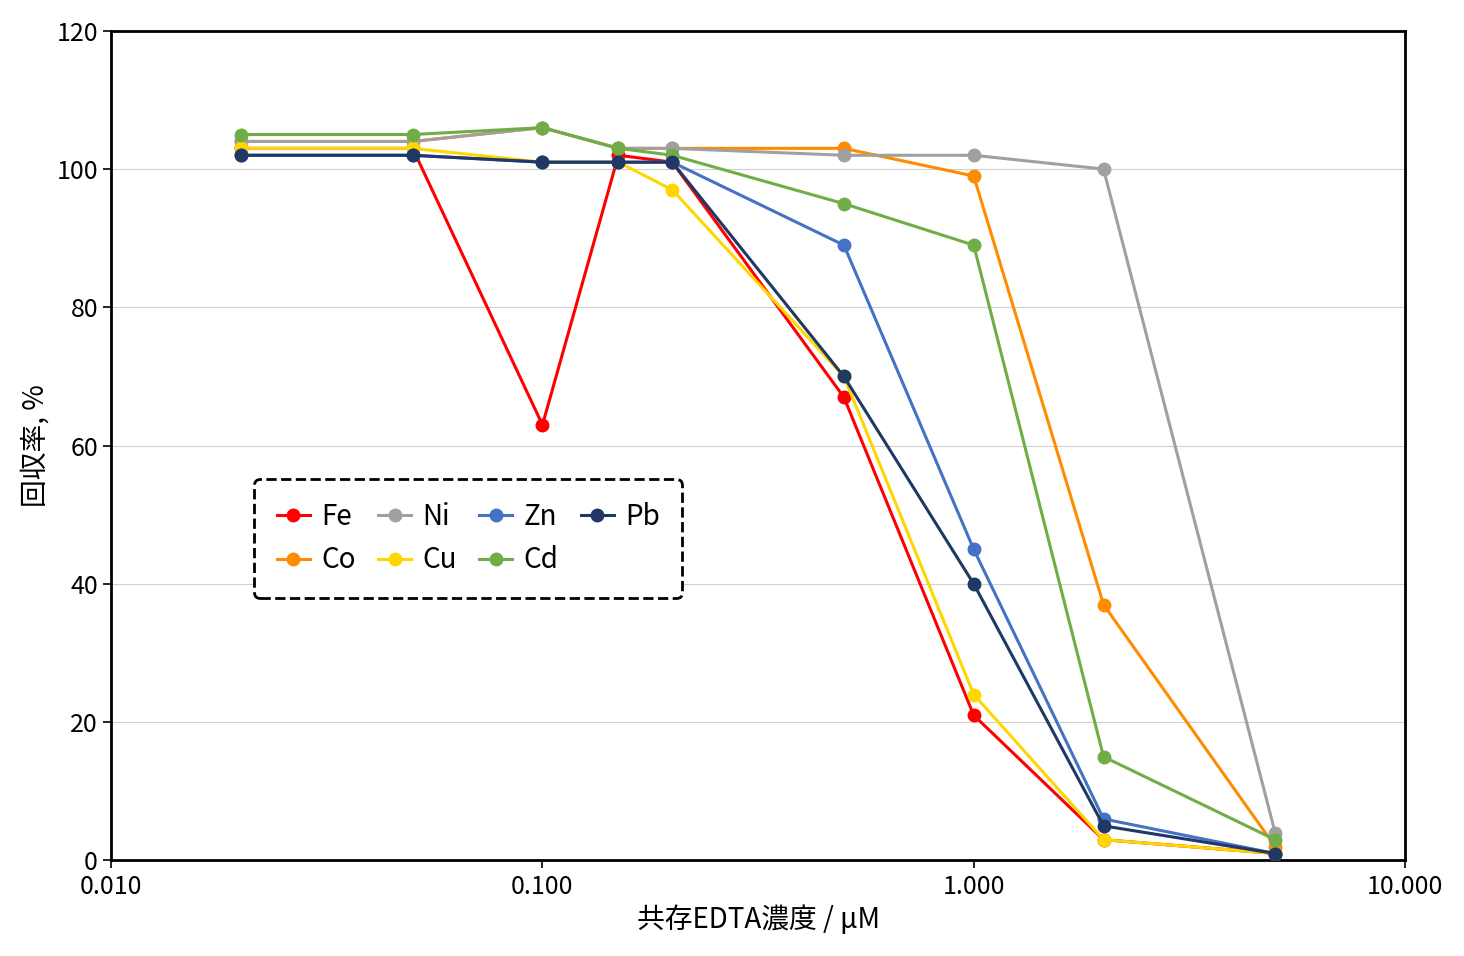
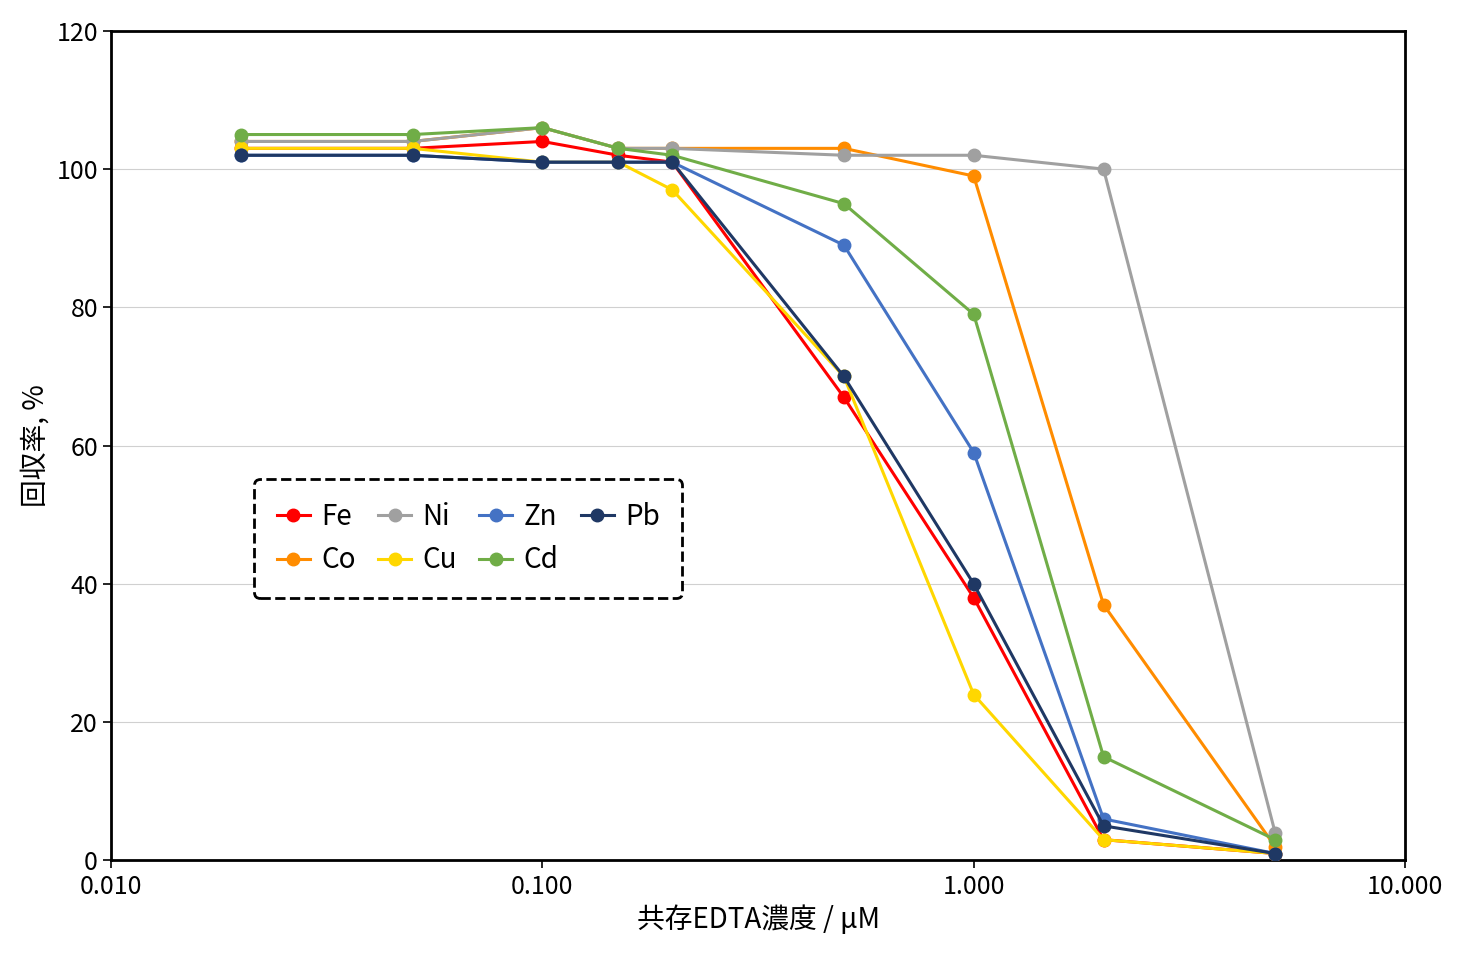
Fe/0.100: 63 -> 104
Fe/1.000: 21 -> 38
Zn/1.000: 45 -> 59
Cd/1.000: 89 -> 79
